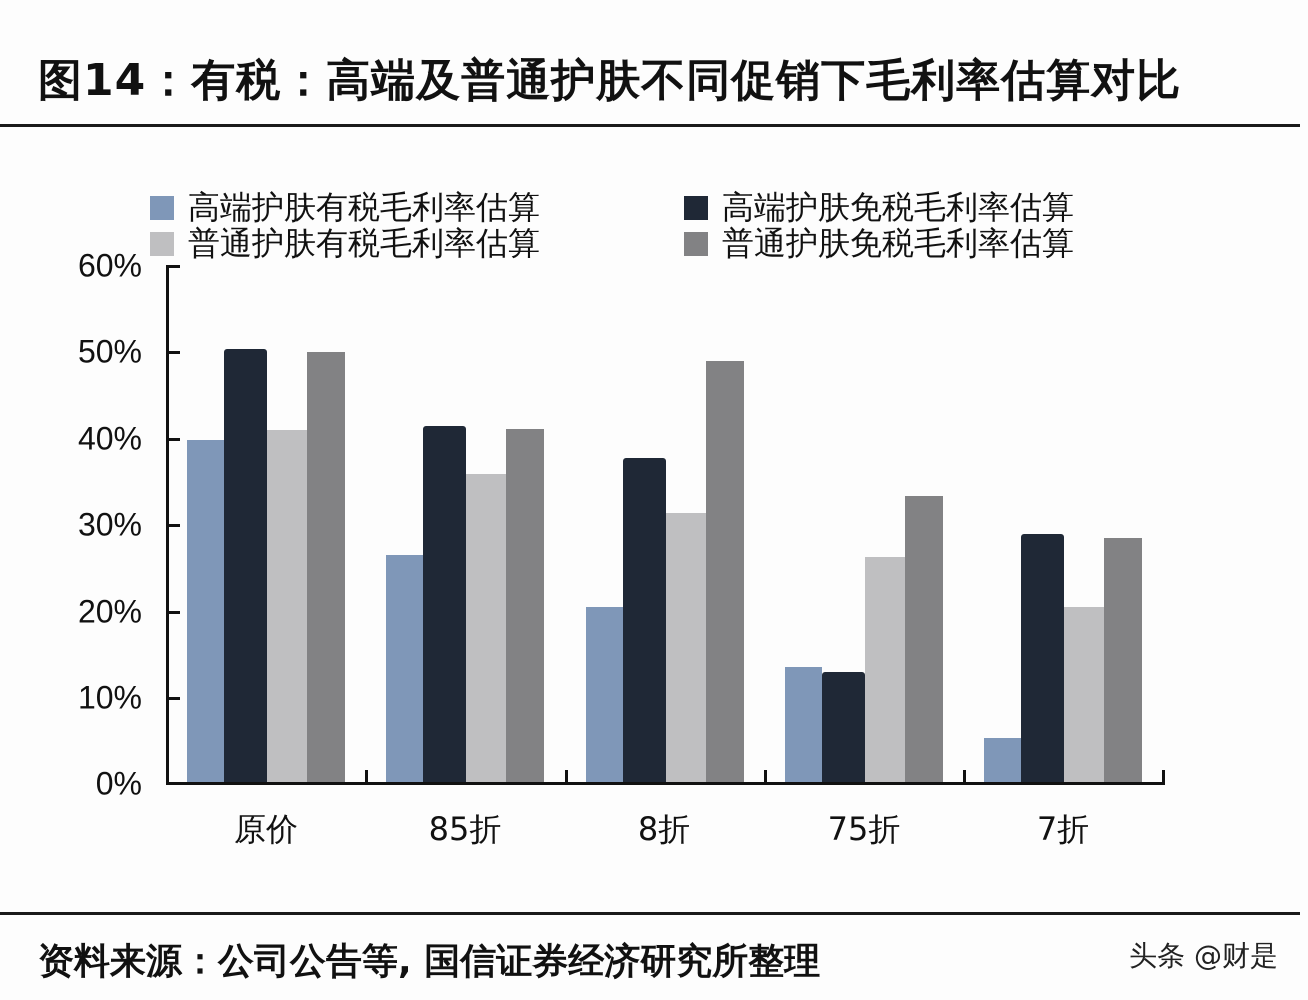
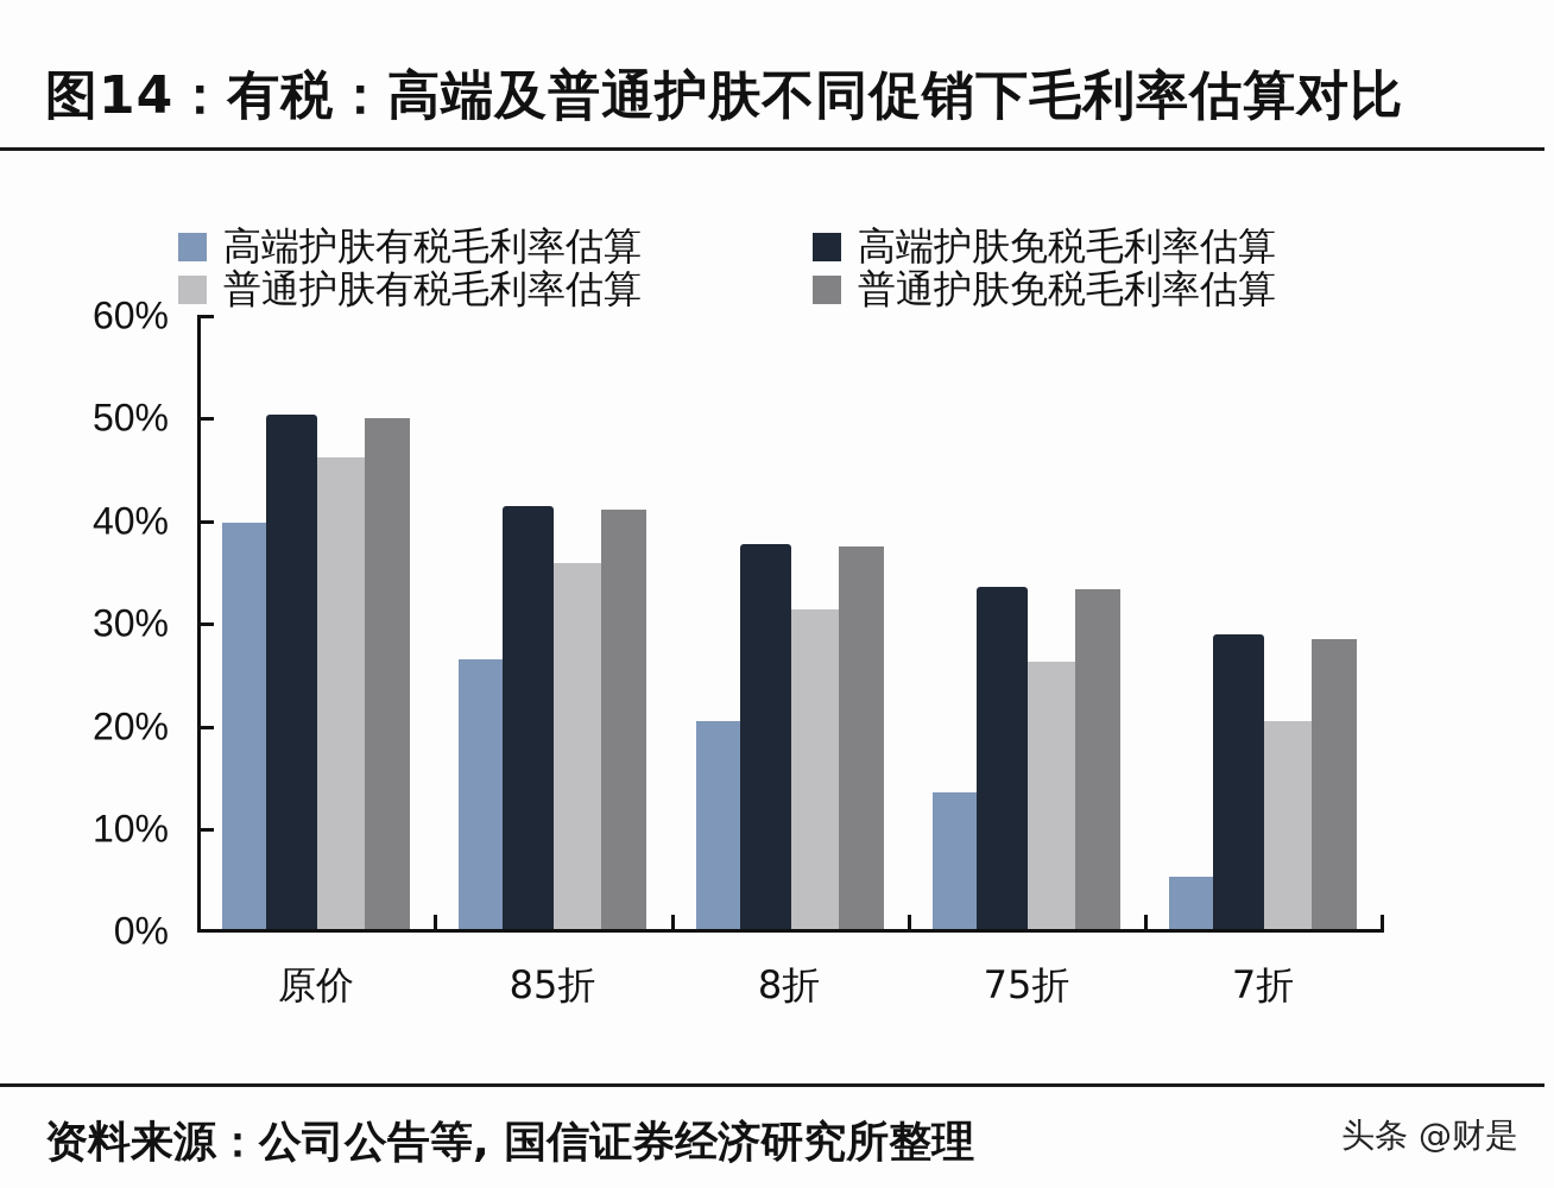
普通护肤有税毛利率估算/原价: 41% -> 46%
普通护肤免税毛利率估算/8折: 49% -> 38%
高端护肤免税毛利率估算/75折: 13% -> 34%
